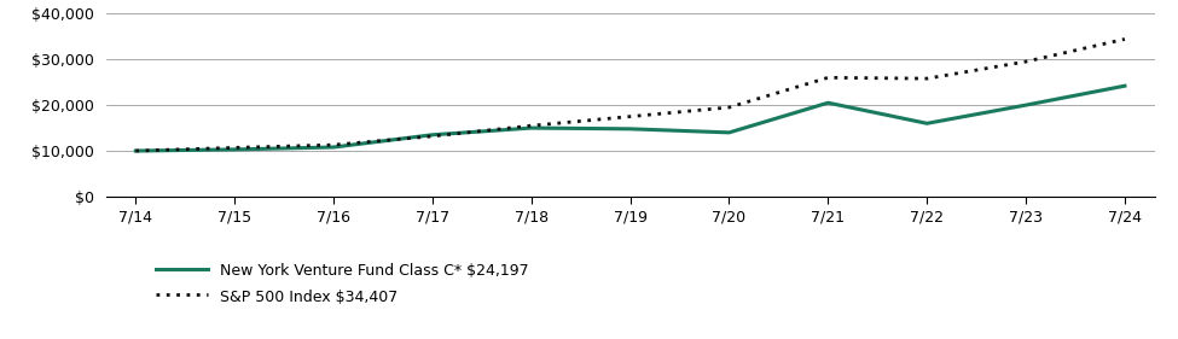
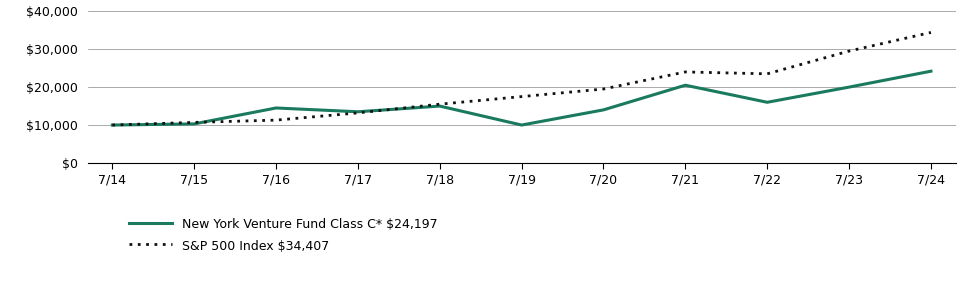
New York Venture Fund Class C* $24,197/7/16: $10,800 -> $14,500
New York Venture Fund Class C* $24,197/7/19: $14,800 -> $10,000
S&P 500 Index $34,407/7/21: $26,000 -> $24,000
S&P 500 Index $34,407/7/22: $25,800 -> $23,500
